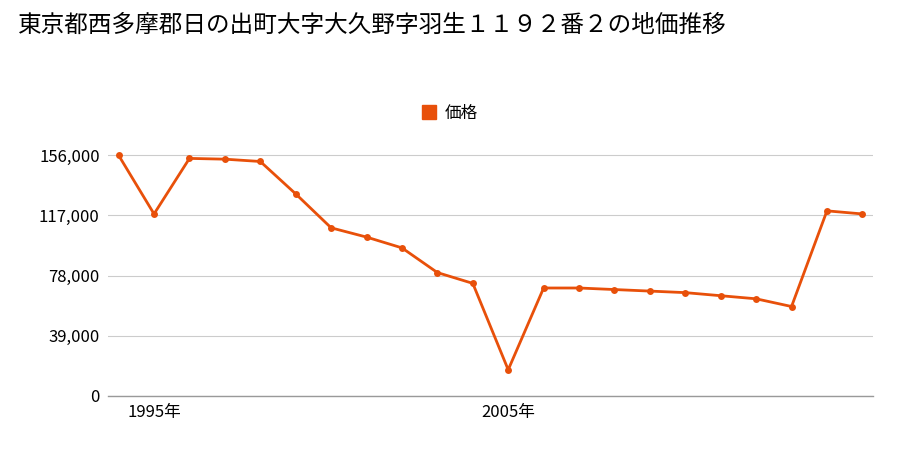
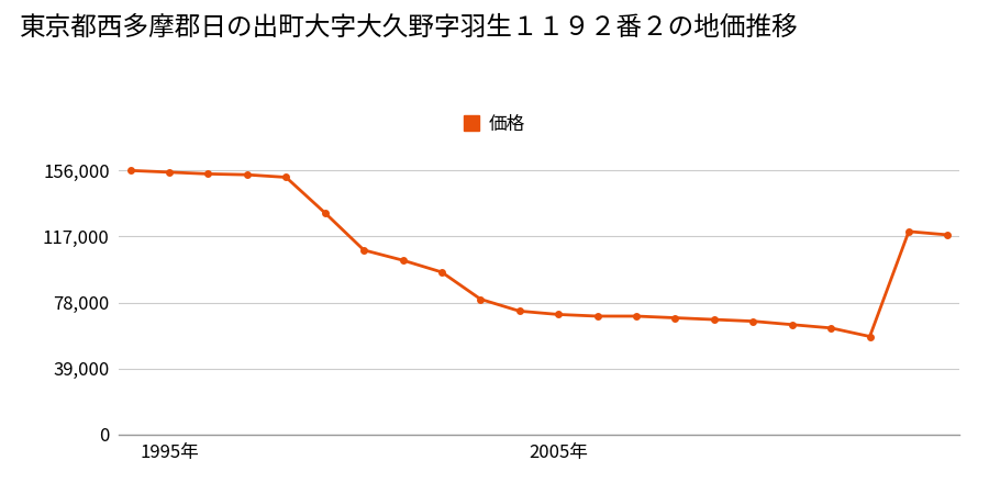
1995年: 118,000 -> 155,000
2005年: 17,000 -> 71,000
